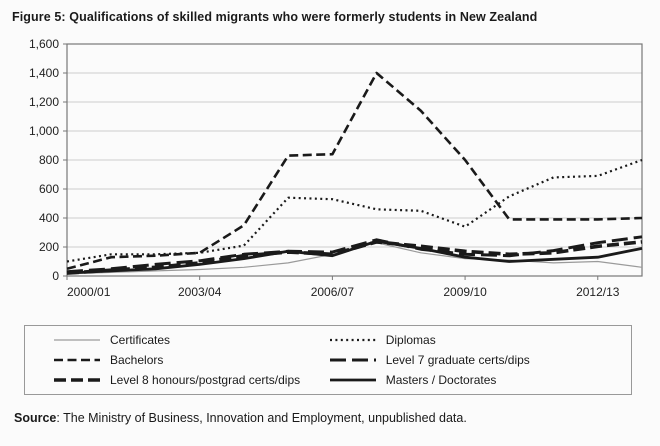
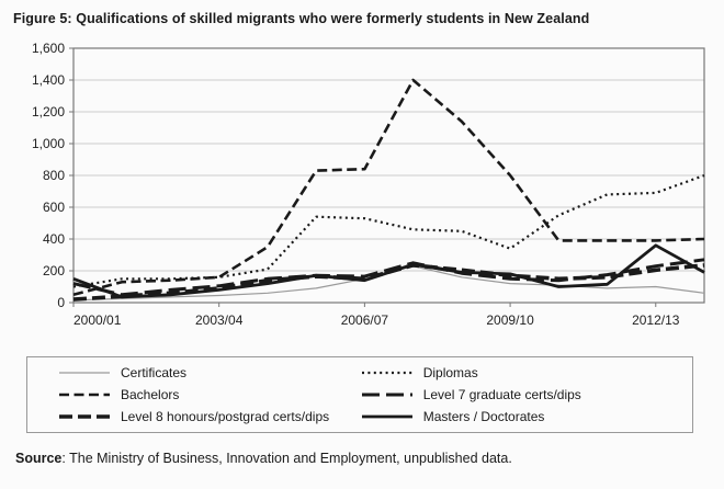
Level 7 graduate certs/dips/2000/01: 30 -> 120
Masters / Doctorates/2000/01: 20 -> 150
Masters / Doctorates/2009/10: 130 -> 180
Masters / Doctorates/2012/13: 130 -> 360
